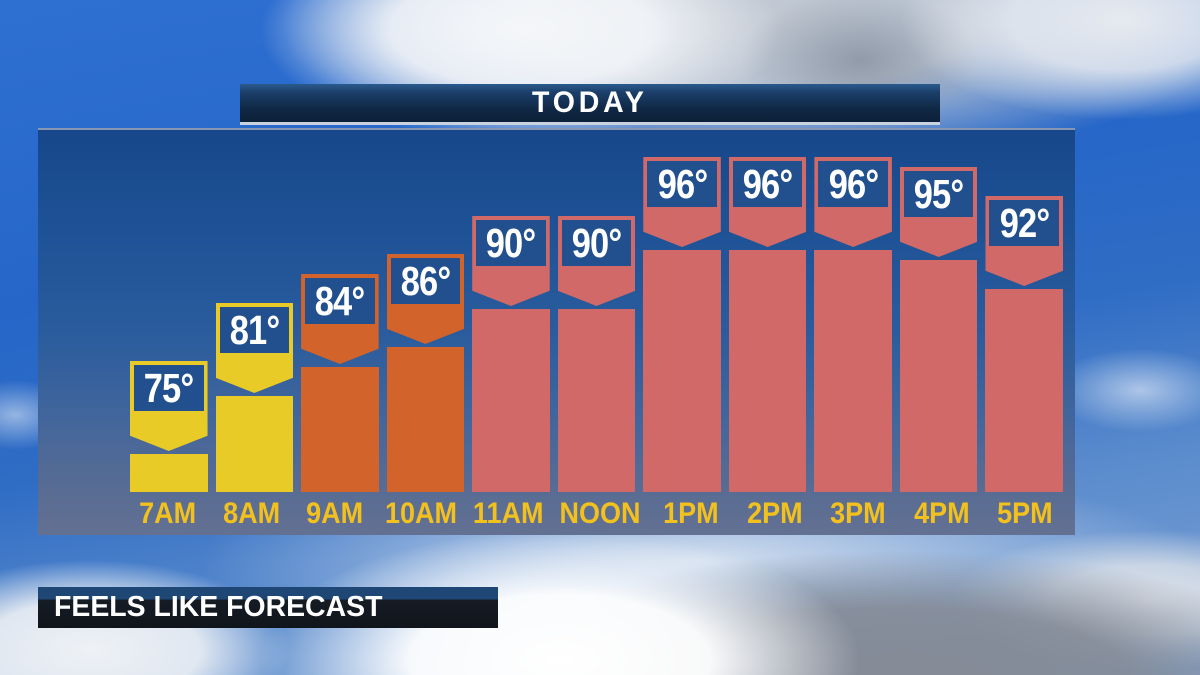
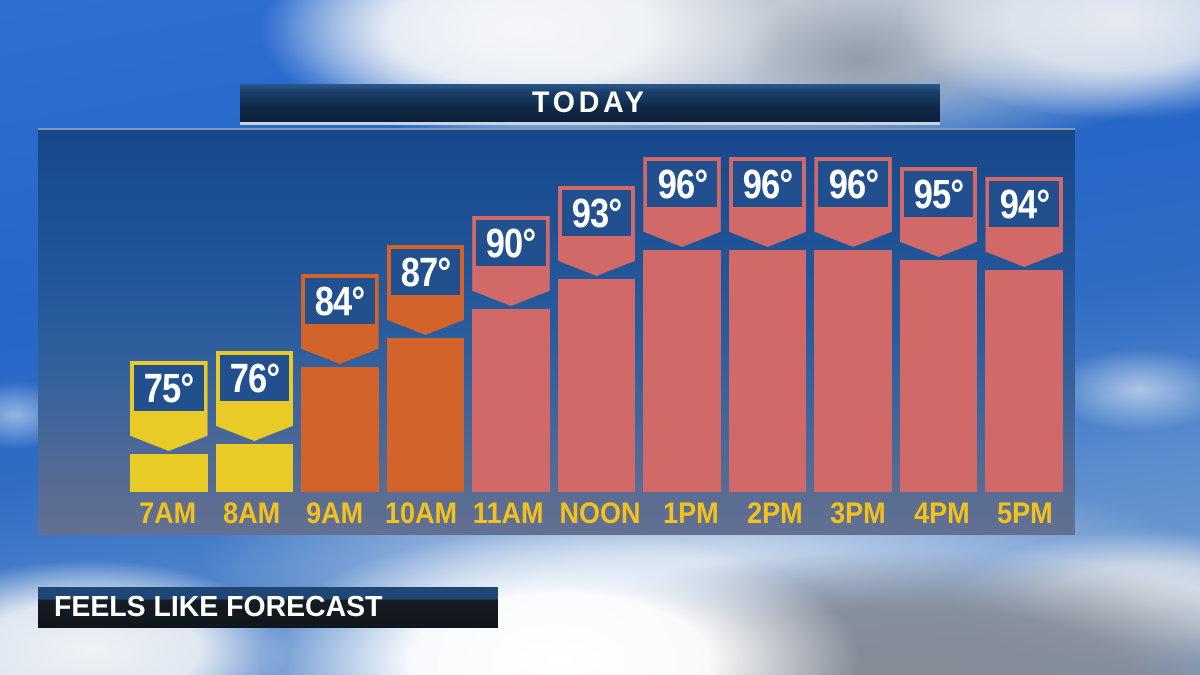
8AM: 81° -> 76°
10AM: 86° -> 87°
NOON: 90° -> 93°
5PM: 92° -> 94°
